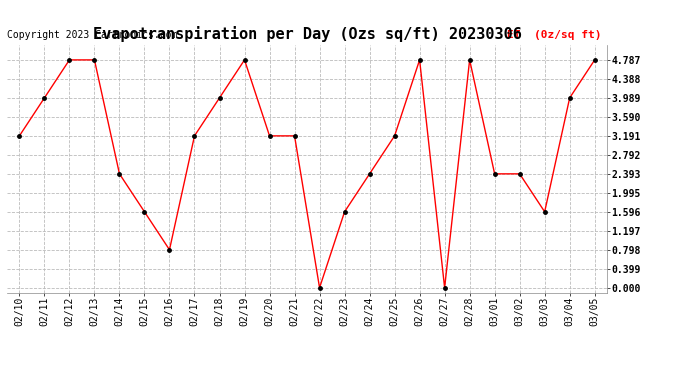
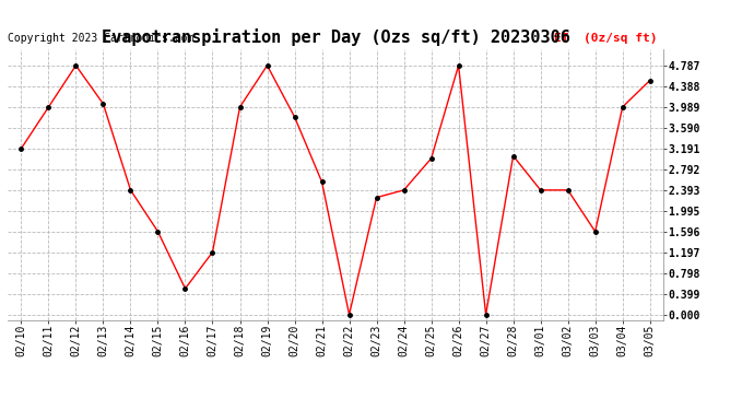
02/13: 4.79 -> 4.05
02/16: 0.80 -> 0.50
02/17: 3.19 -> 1.20
02/20: 3.19 -> 3.80
02/21: 3.19 -> 2.55
02/23: 1.60 -> 2.25
02/25: 3.19 -> 3.00
02/28: 4.79 -> 3.05
03/05: 4.79 -> 4.50
